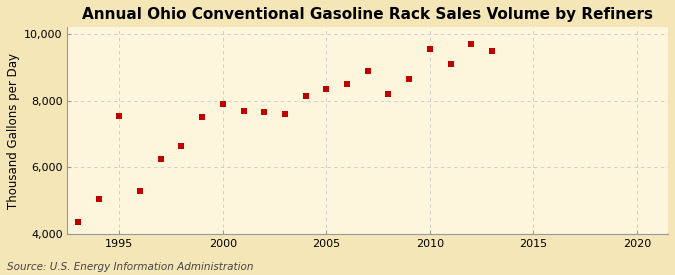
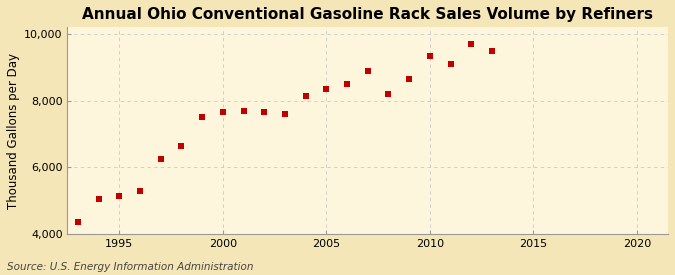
1995: 7,550 -> 5,150
2000: 7,900 -> 7,650
2010: 9,550 -> 9,350
